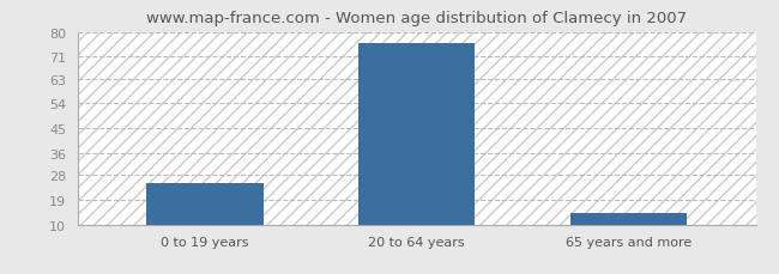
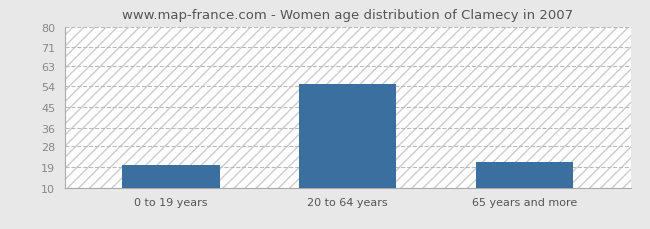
0 to 19 years: 25 -> 20
20 to 64 years: 76 -> 55
65 years and more: 14 -> 21
